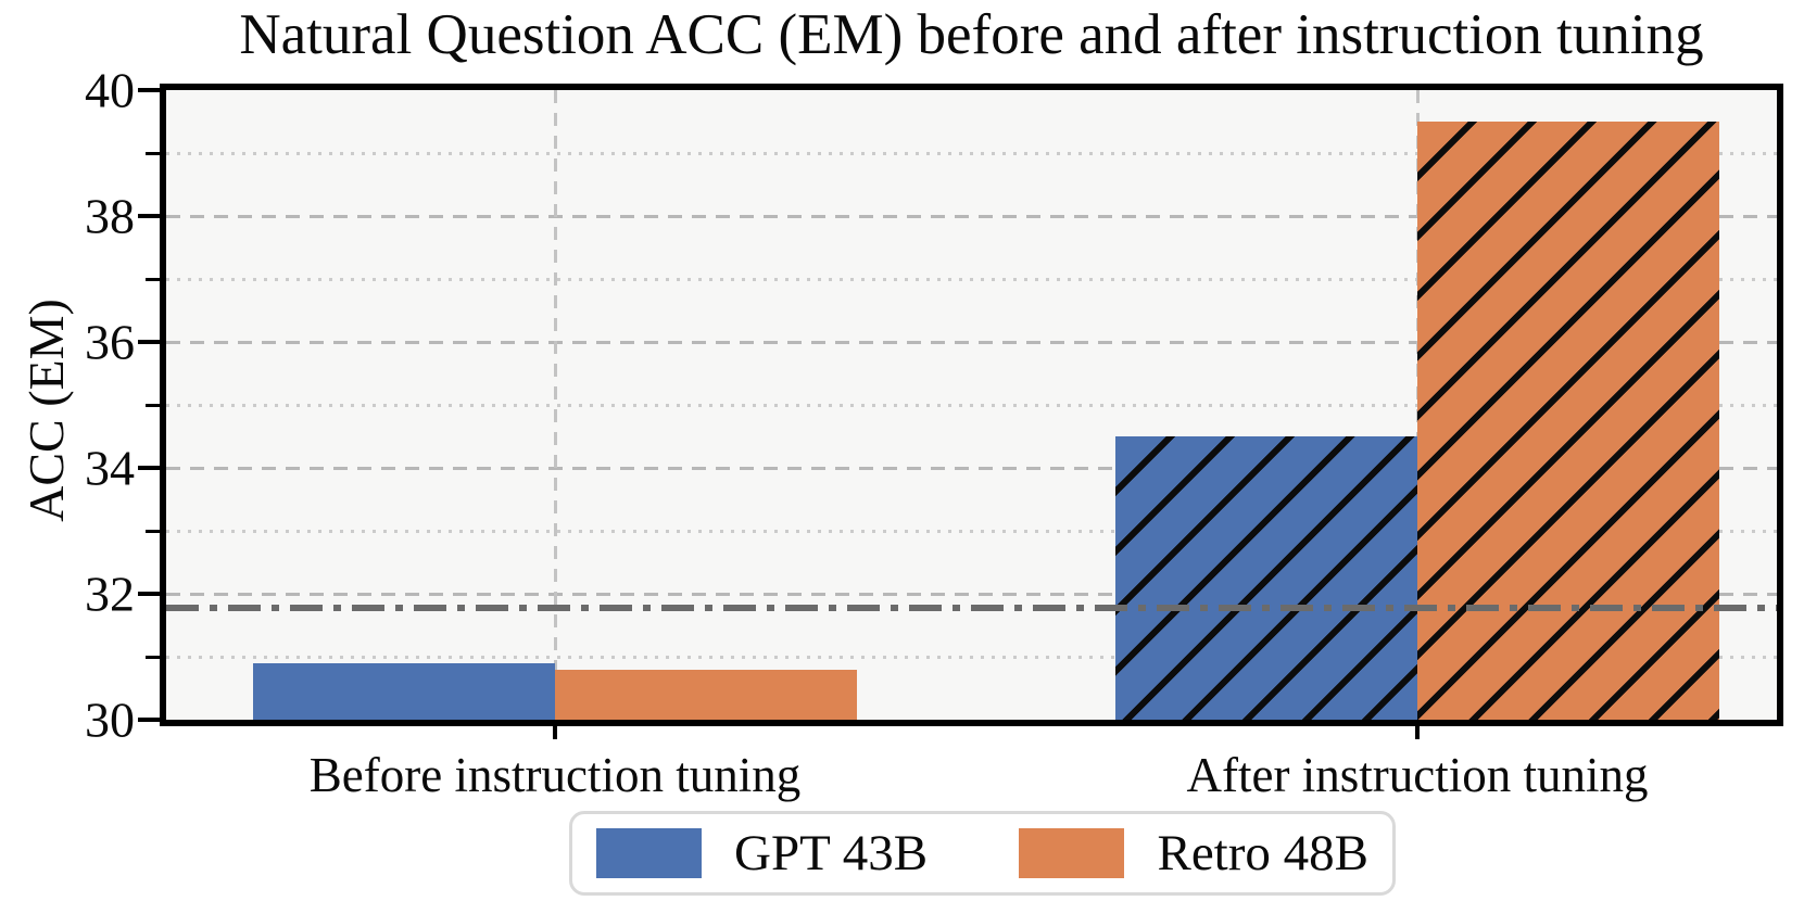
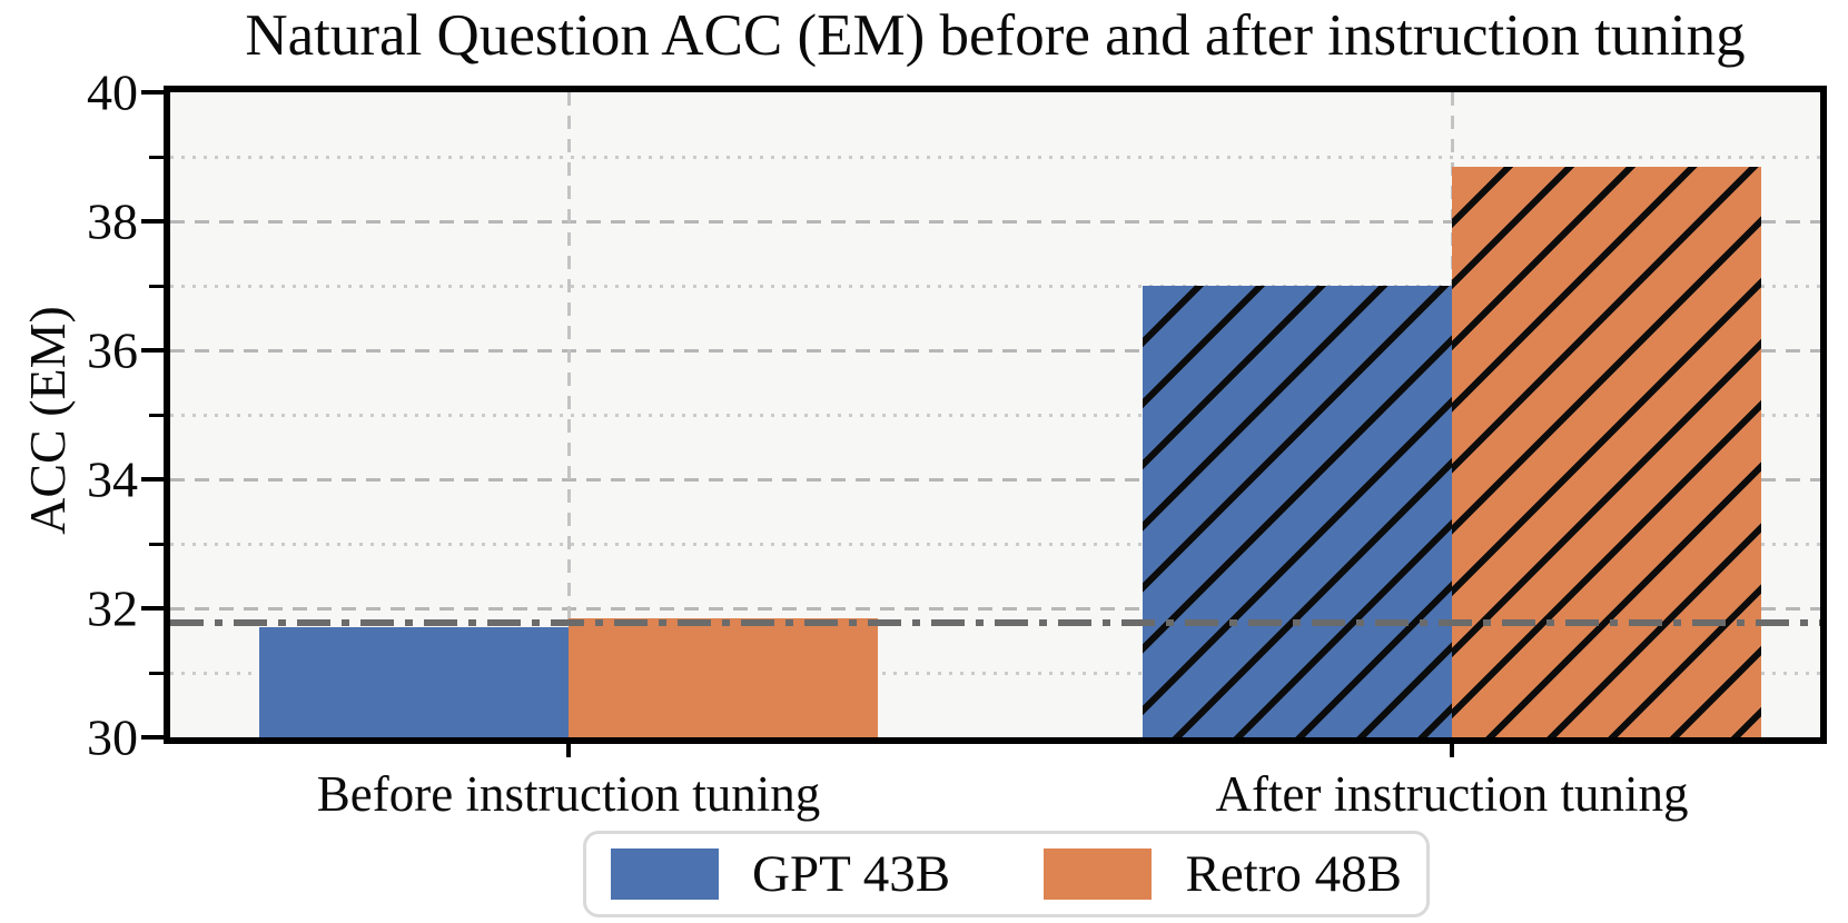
GPT 43B/Before instruction tuning: 30.9 -> 31.7
Retro 48B/Before instruction tuning: 30.8 -> 31.9
GPT 43B/After instruction tuning: 34.5 -> 37.0
Retro 48B/After instruction tuning: 39.5 -> 38.9
